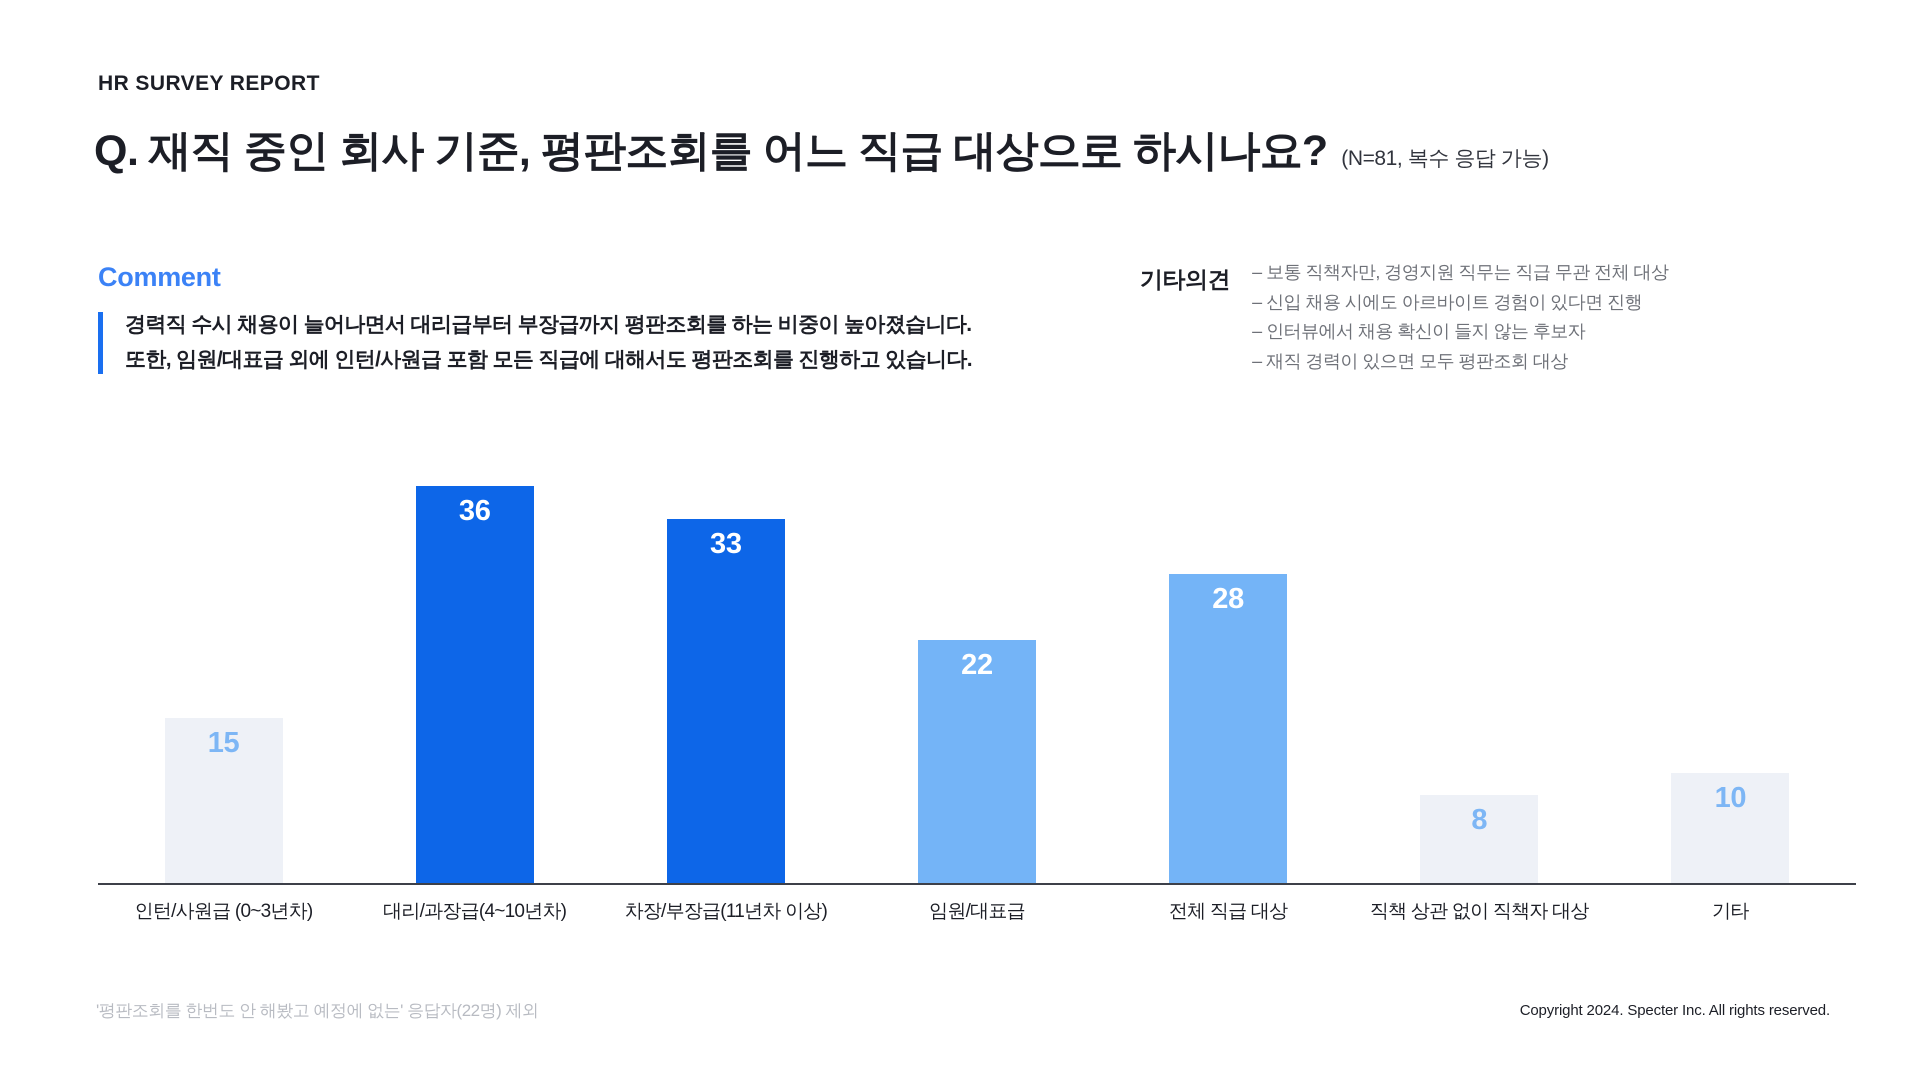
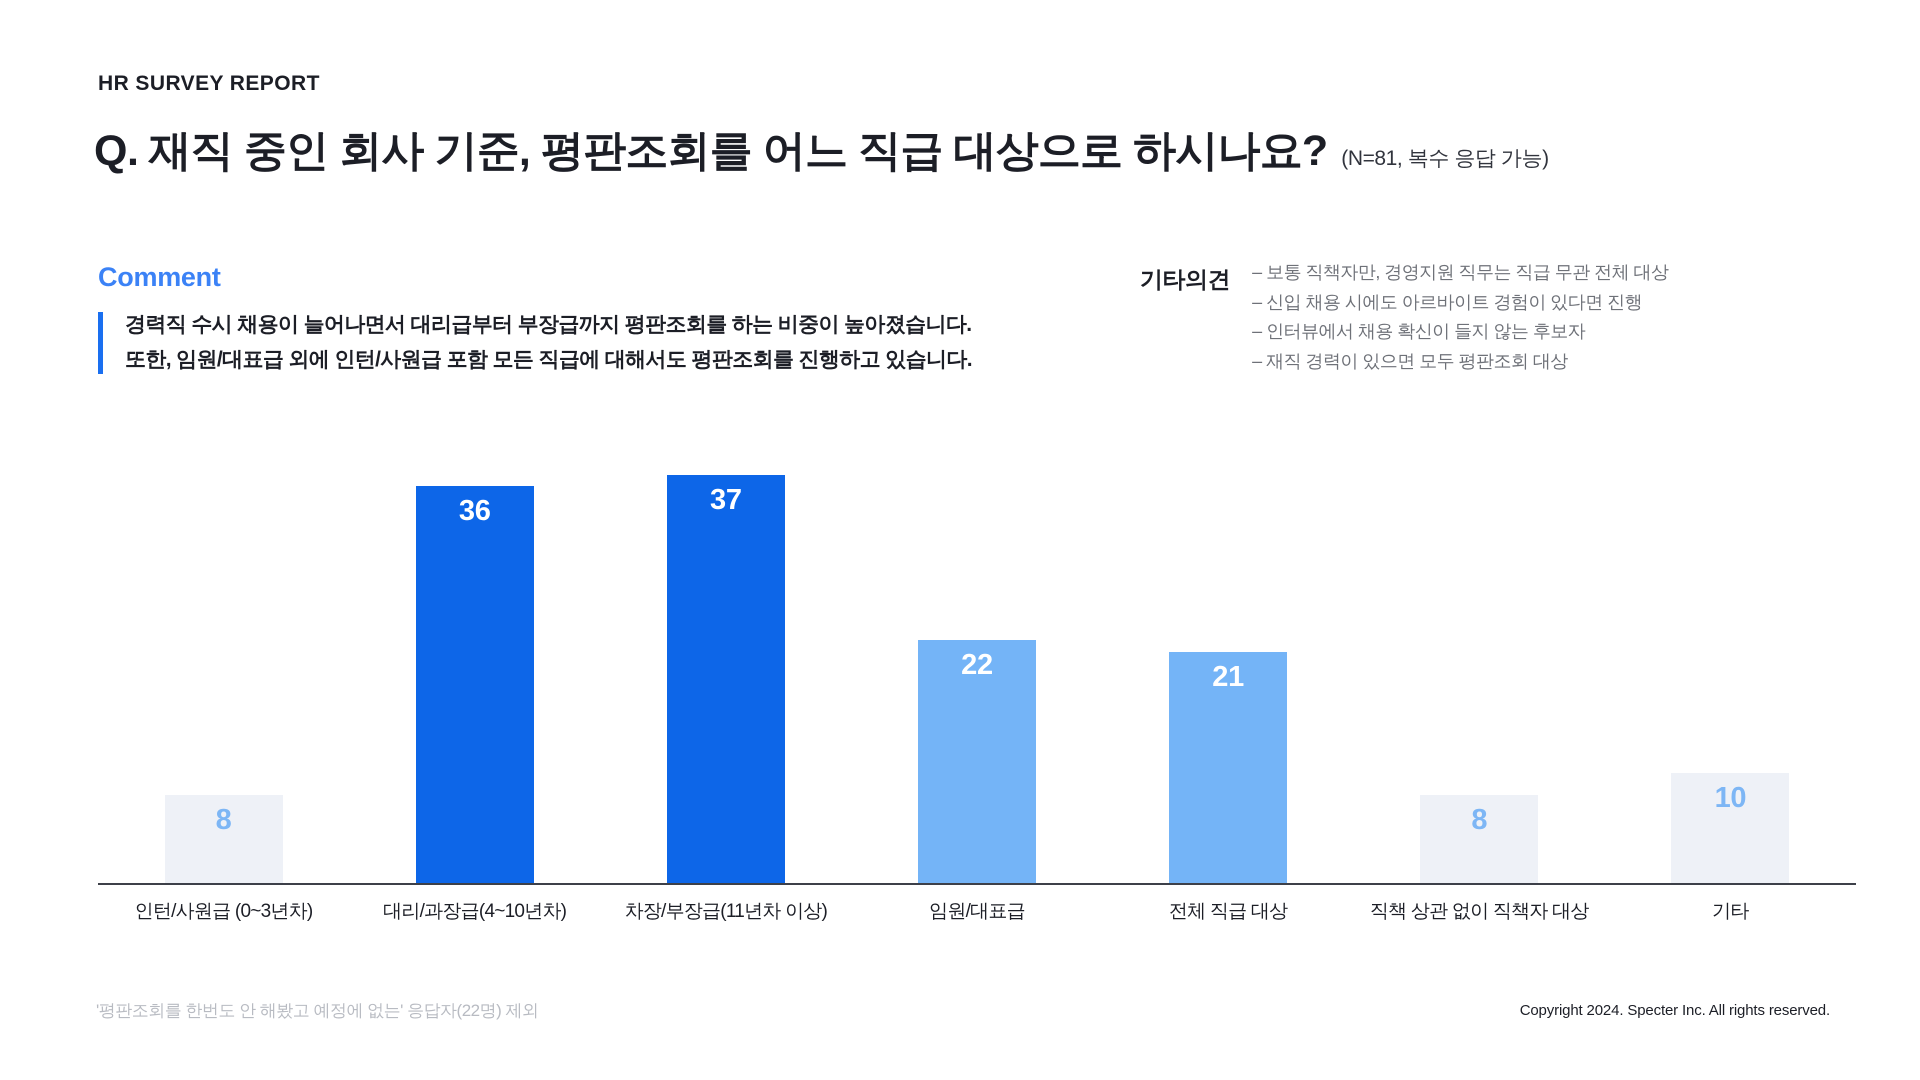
인턴/사원급 (0~3년차): 15 -> 8
차장/부장급(11년차 이상): 33 -> 37
전체 직급 대상: 28 -> 21
